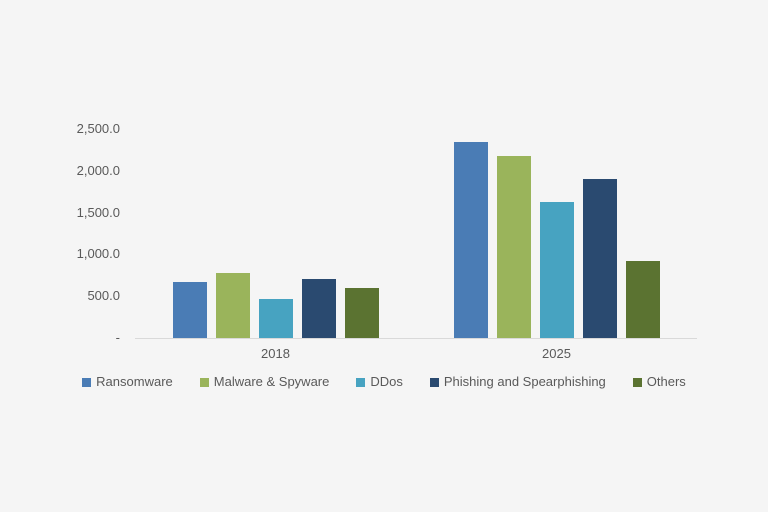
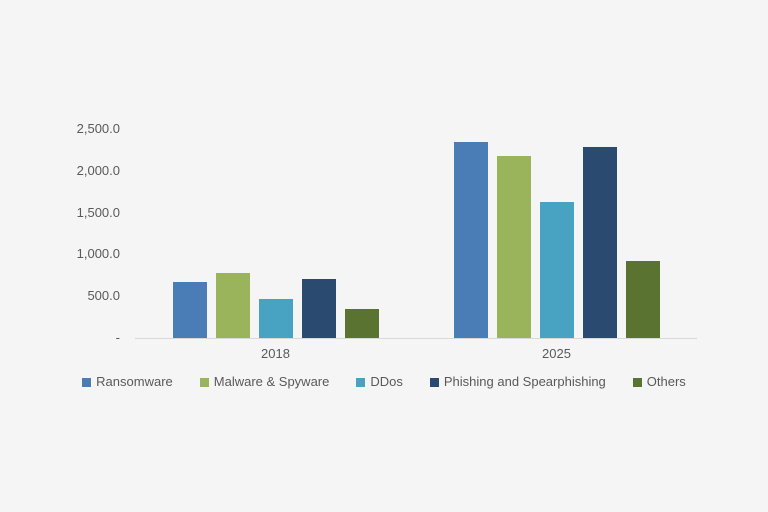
Others/2018: 600 -> 400
Phishing and Spearphishing/2025: 1900 -> 2300
